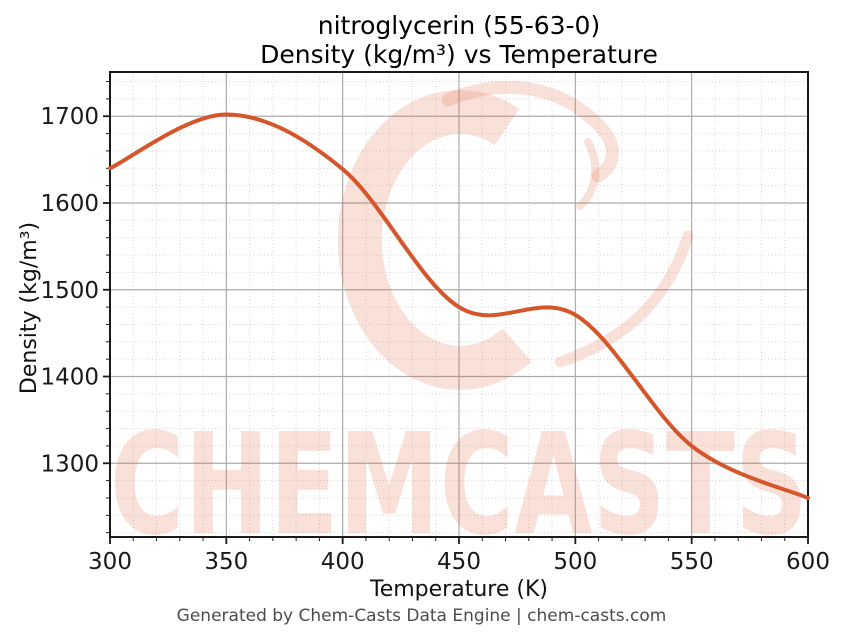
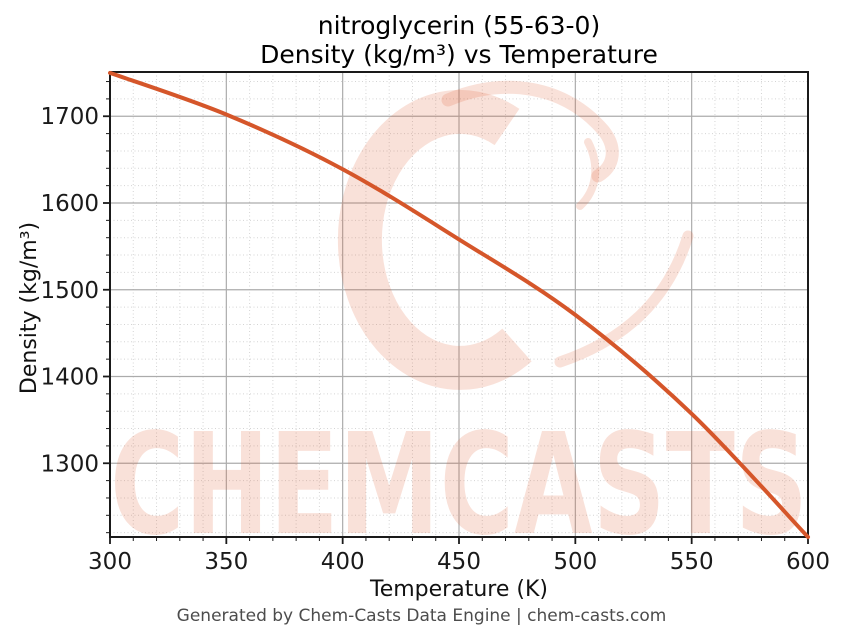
300: 1640 -> 1750
450: 1480 -> 1560
550: 1320 -> 1360
600: 1260 -> 1220
